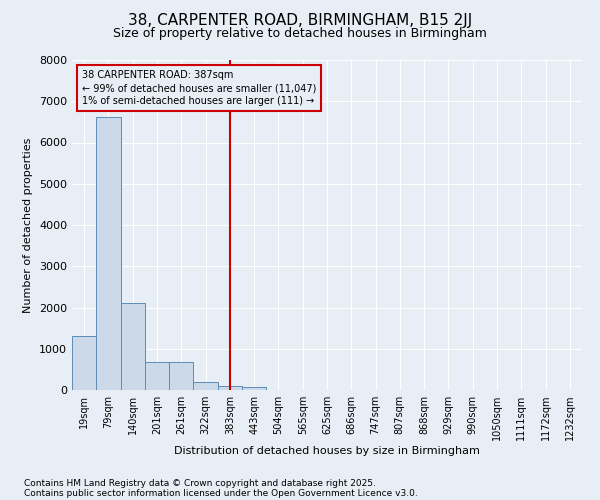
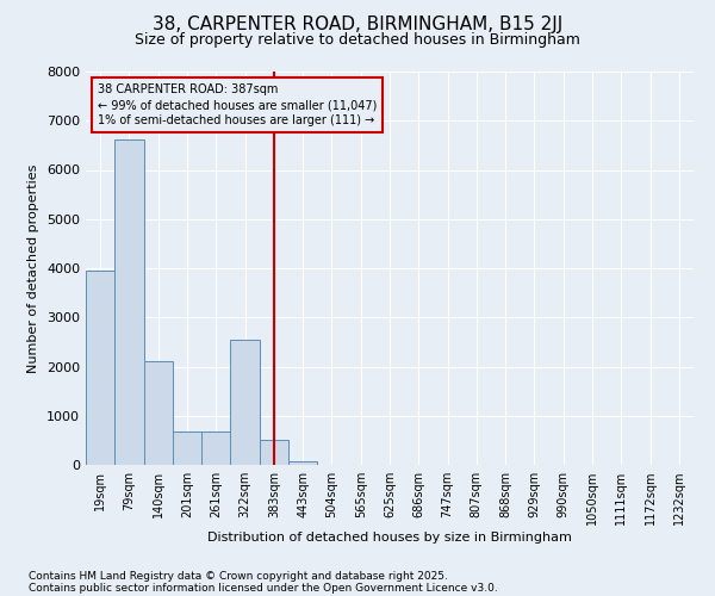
19sqm: 1320 -> 3950
322sqm: 200 -> 2550
383sqm: 100 -> 500
